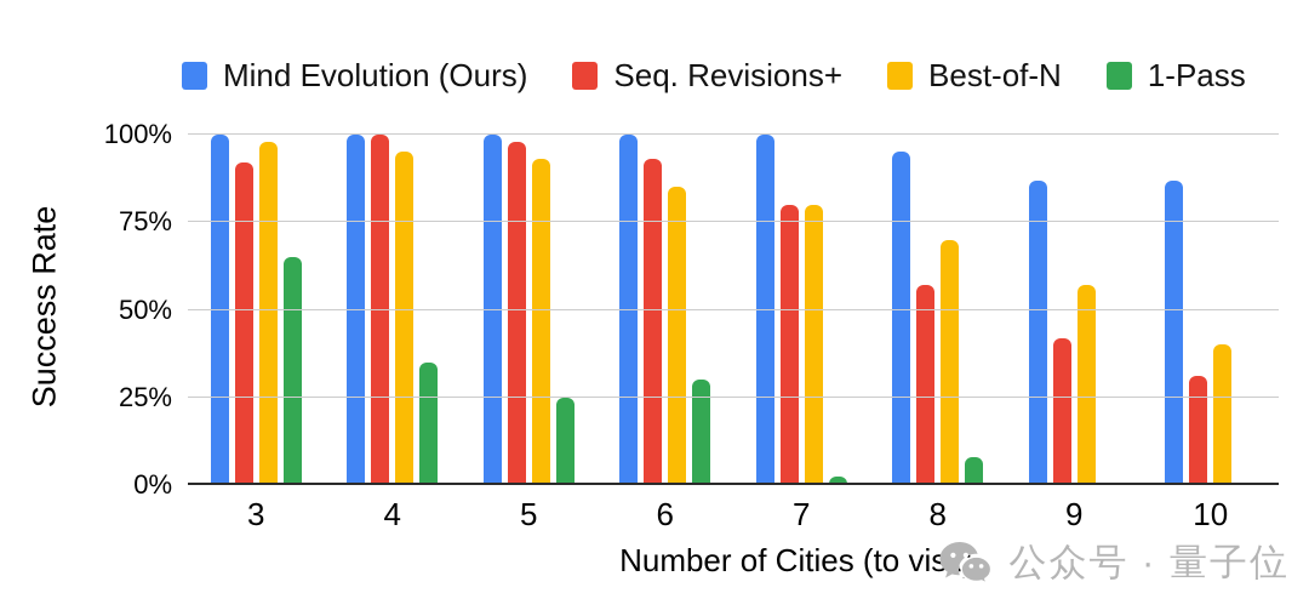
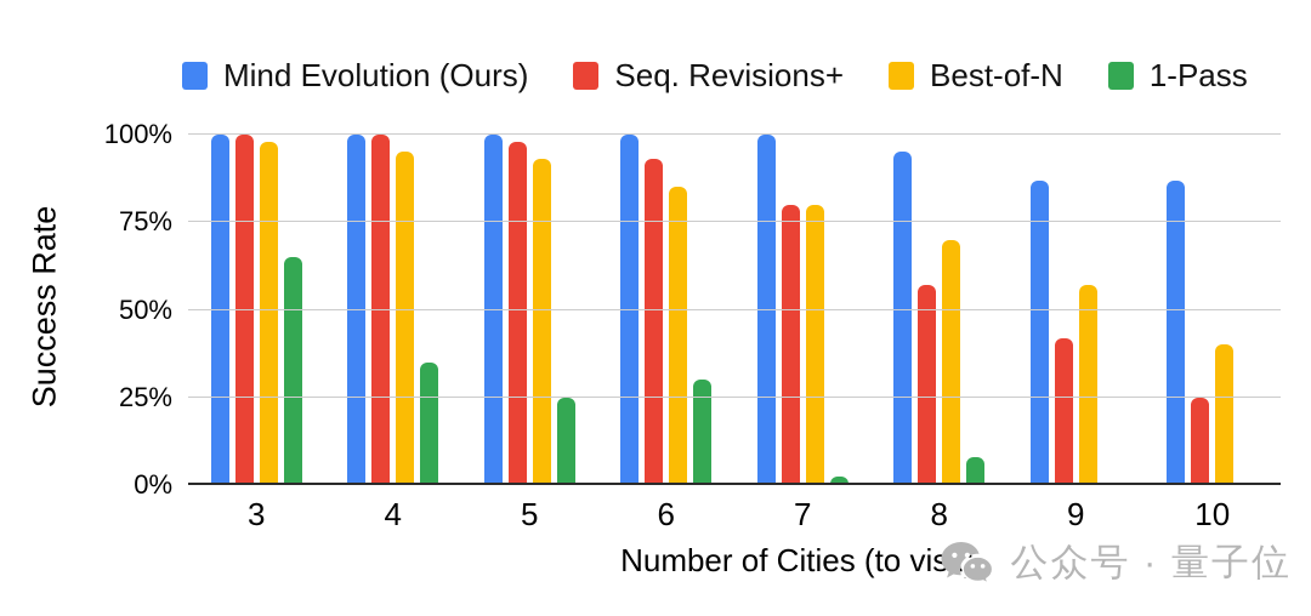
Seq. Revisions+/3: 92% -> 100%
Seq. Revisions+/10: 31% -> 25%
